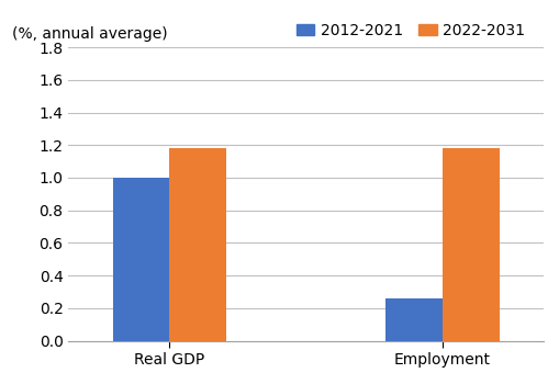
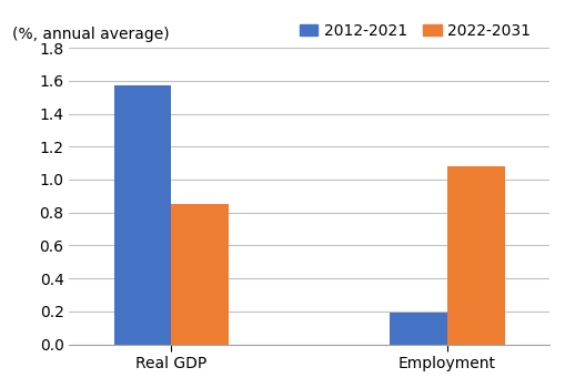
2012-2021/Real GDP: 1.00 -> 1.57
2022-2031/Real GDP: 1.18 -> 0.85
2012-2021/Employment: 0.26 -> 0.19
2022-2031/Employment: 1.18 -> 1.08
